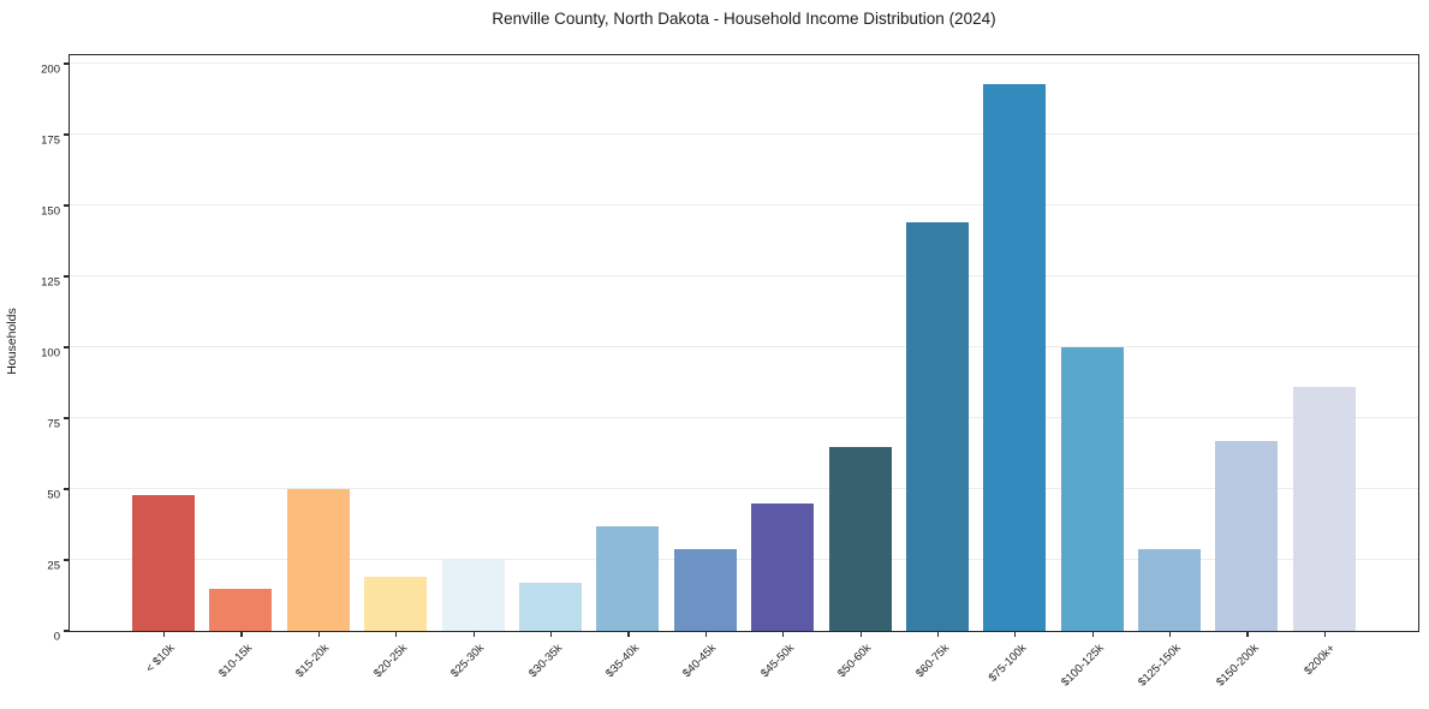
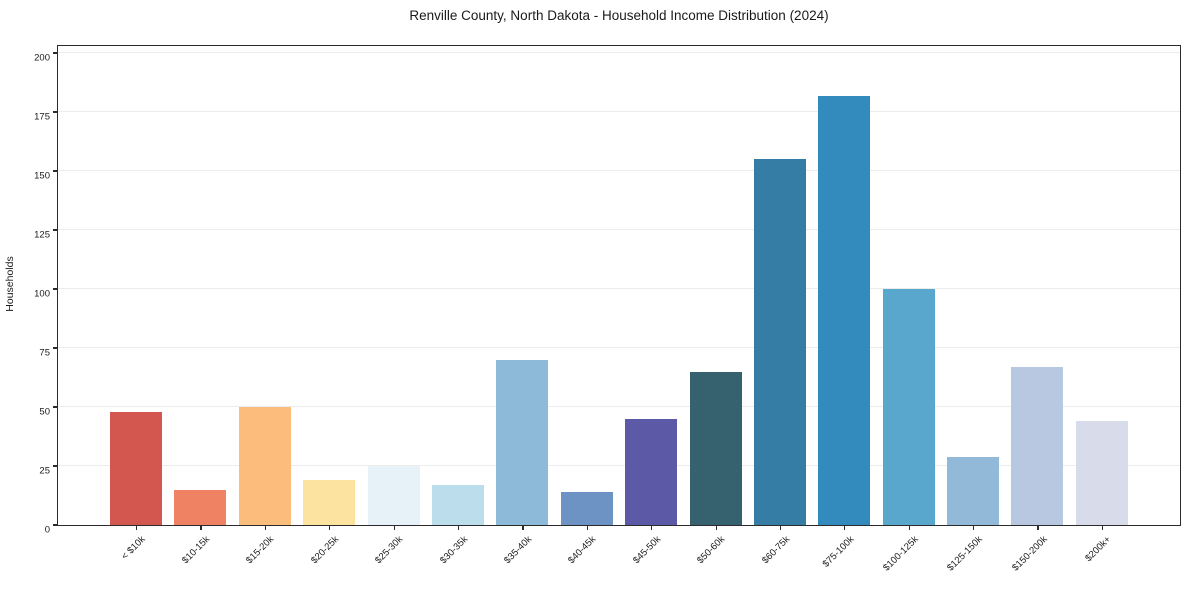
$35-40k: 37 -> 70
$40-45k: 29 -> 14
$60-75k: 144 -> 155
$75-100k: 193 -> 182
$200k+: 86 -> 44
